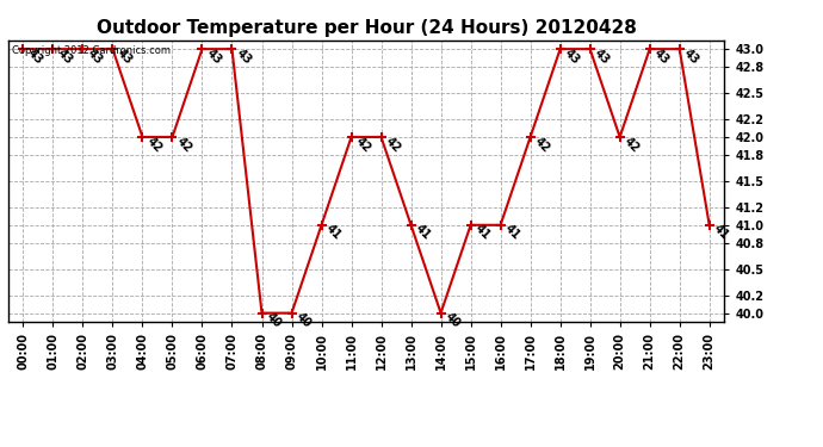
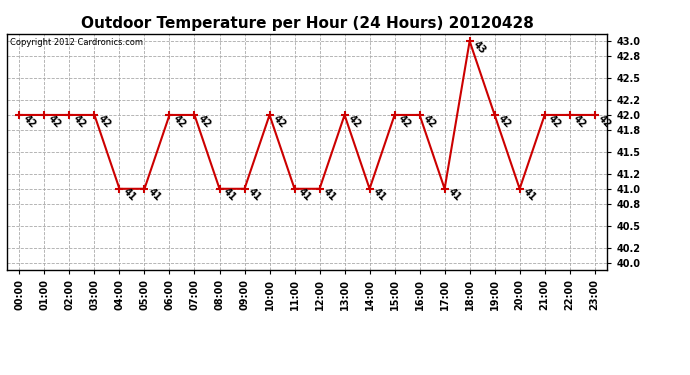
00:00: 43 -> 42
01:00: 43 -> 42
02:00: 43 -> 42
03:00: 43 -> 42
04:00: 42 -> 41
05:00: 42 -> 41
06:00: 43 -> 42
07:00: 43 -> 42
08:00: 40 -> 41
09:00: 40 -> 41
10:00: 41 -> 42
11:00: 42 -> 41
12:00: 42 -> 41
13:00: 41 -> 42
14:00: 40 -> 41
15:00: 41 -> 42
16:00: 41 -> 42
17:00: 42 -> 41
19:00: 43 -> 42
20:00: 42 -> 41
21:00: 43 -> 42
22:00: 43 -> 42
23:00: 41 -> 42
